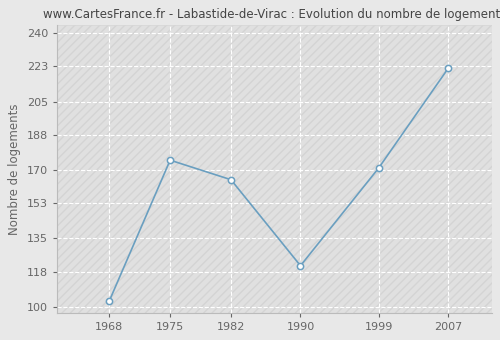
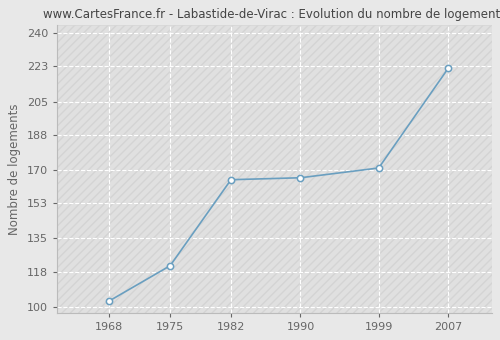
1975: 175 -> 121
1990: 121 -> 166
